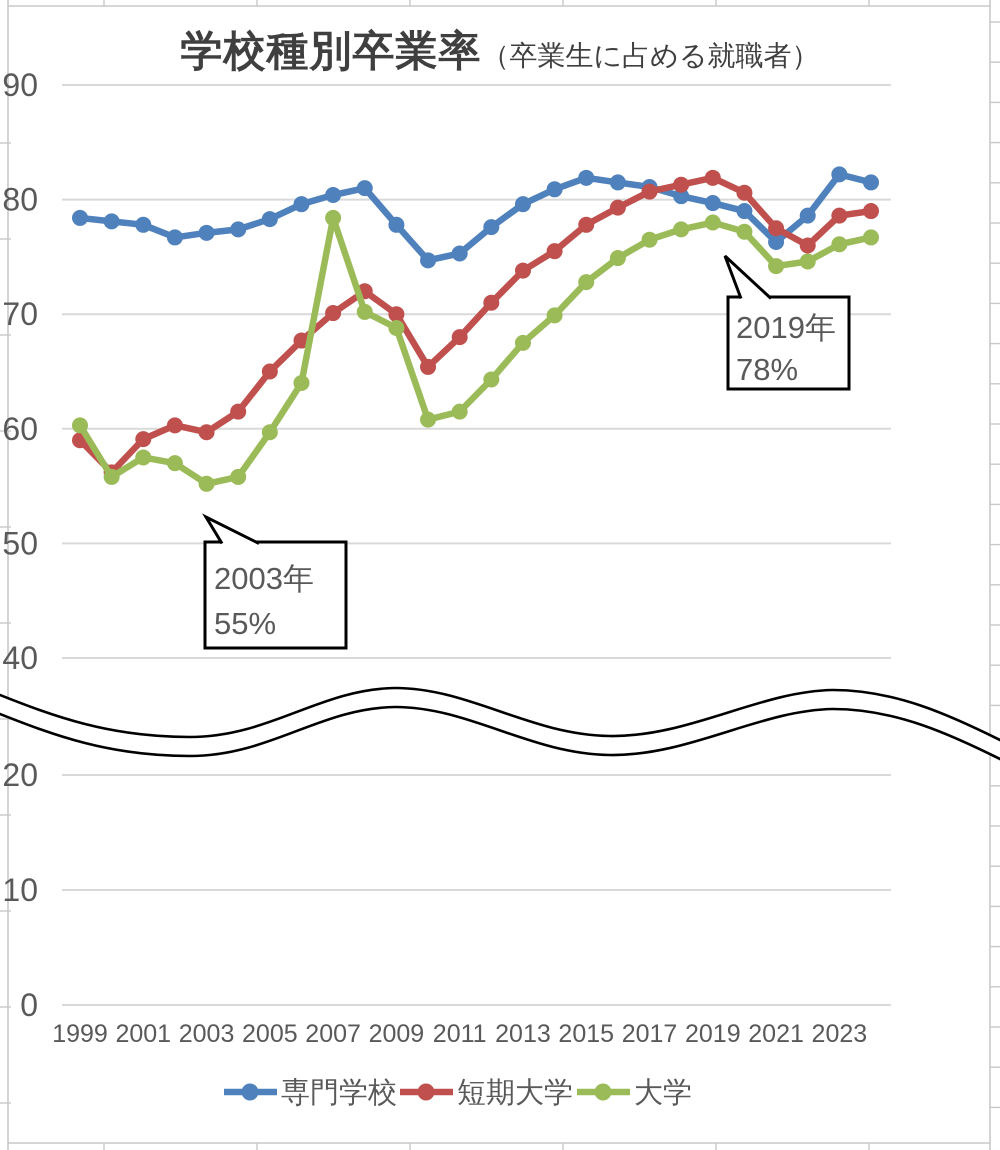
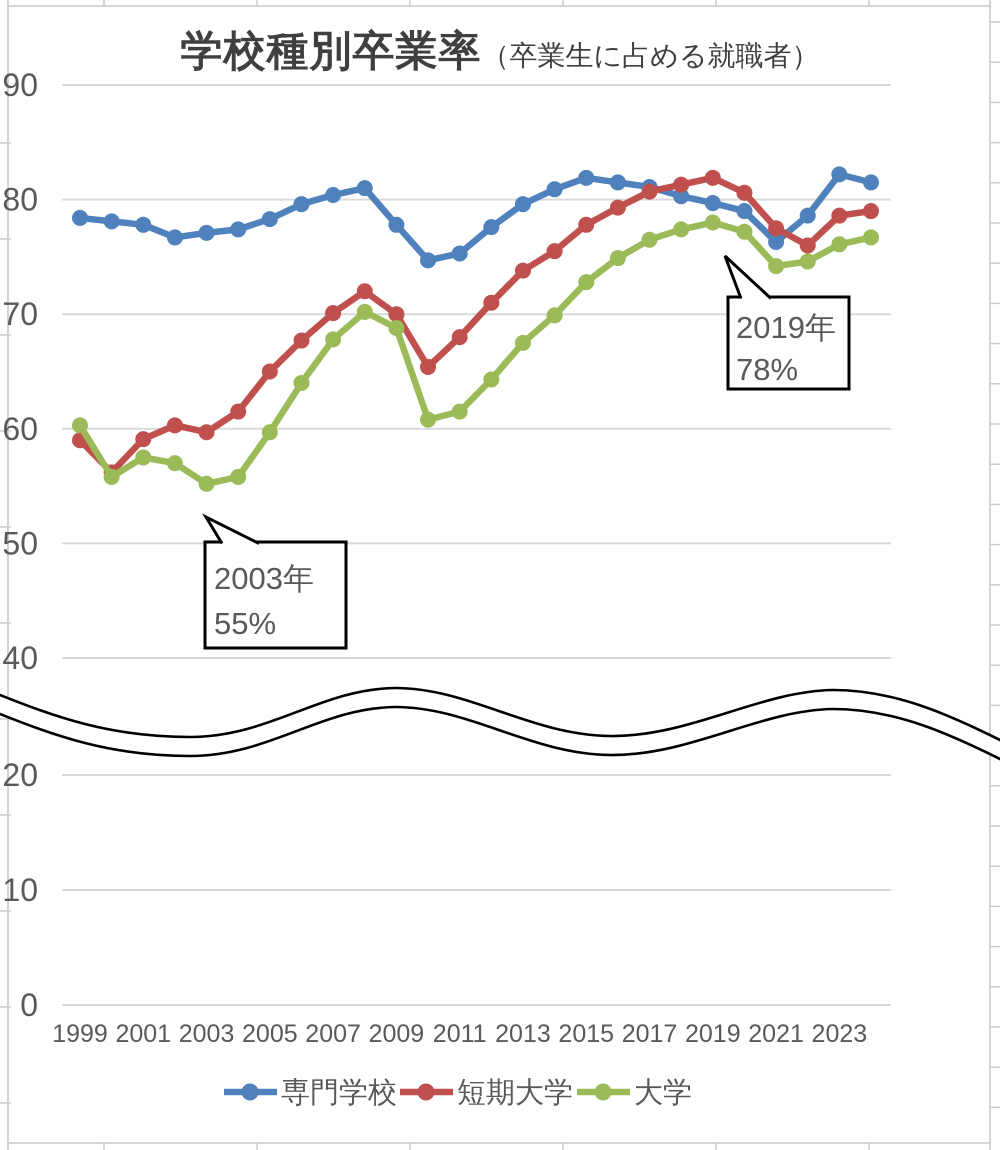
大学/2007: 78.4 -> 67.8
